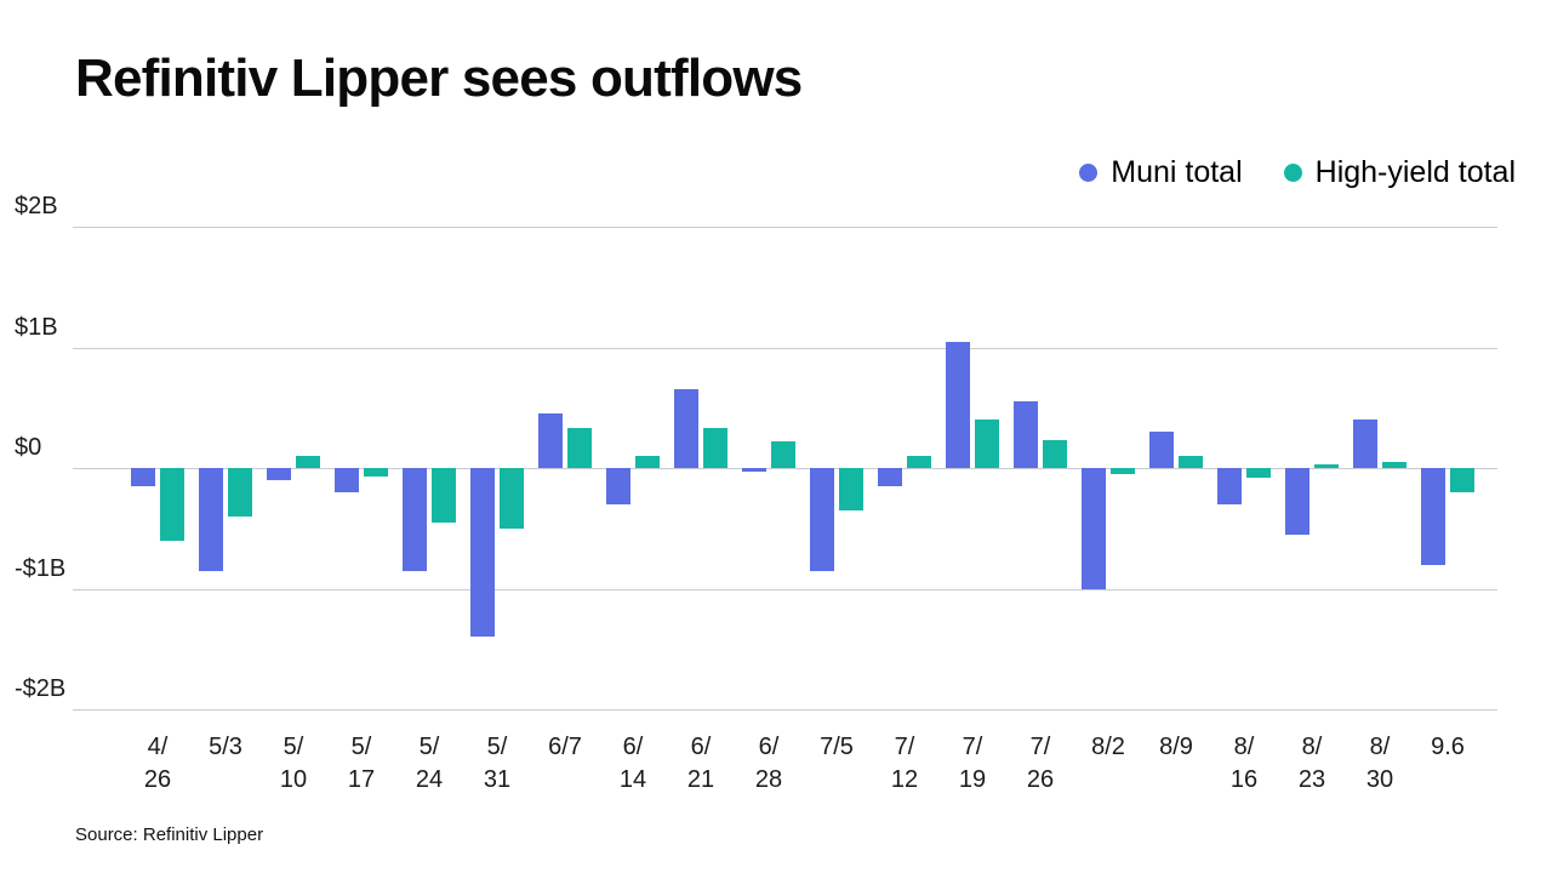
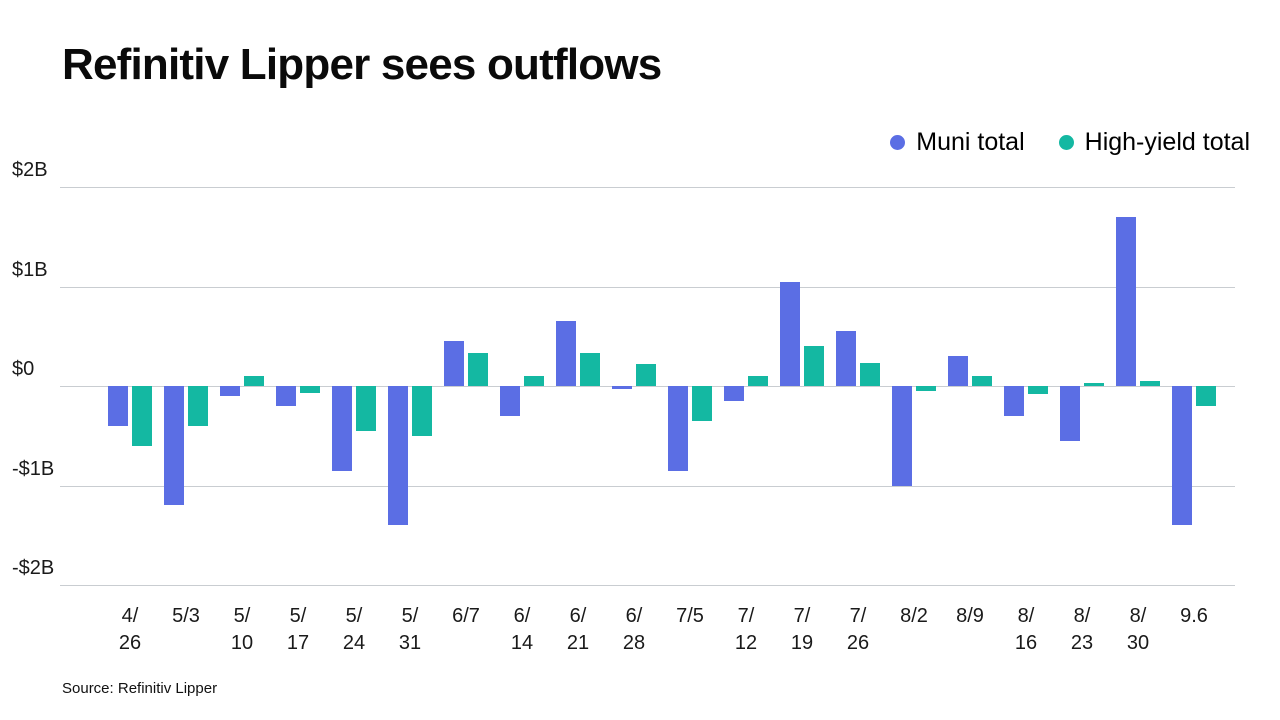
Muni total/4/26: -$0.1B -> -$0.4B
Muni total/5/3: -$0.8B -> -$1.2B
Muni total/8/30: $0.4B -> $1.7B
Muni total/9.6: -$0.8B -> -$1.4B
